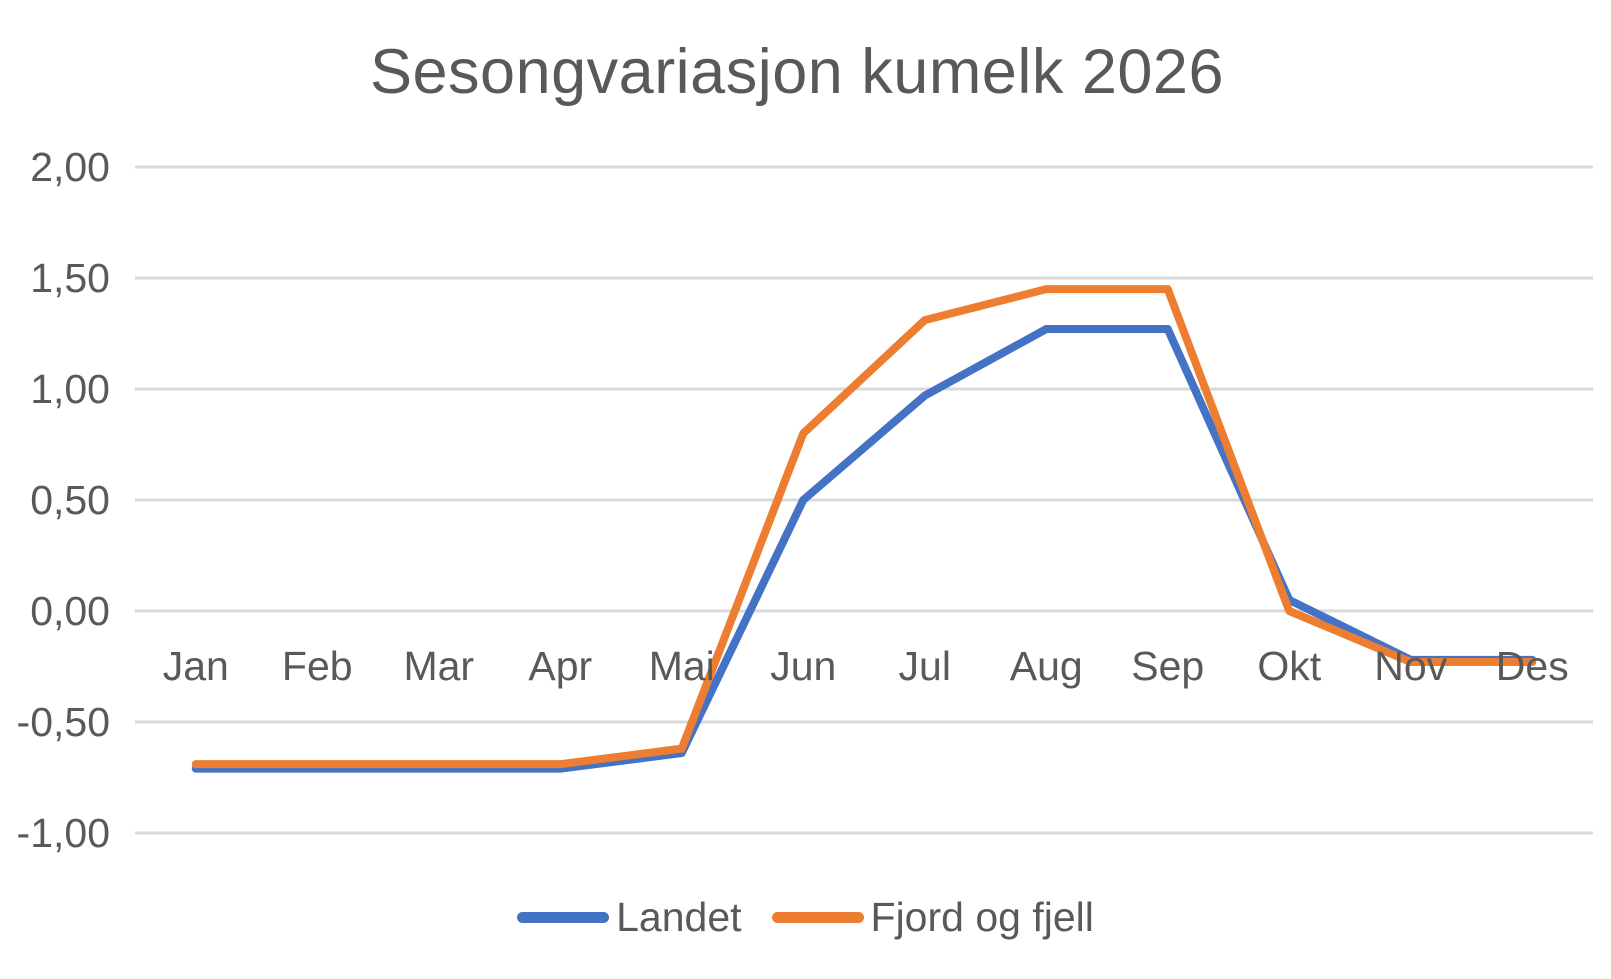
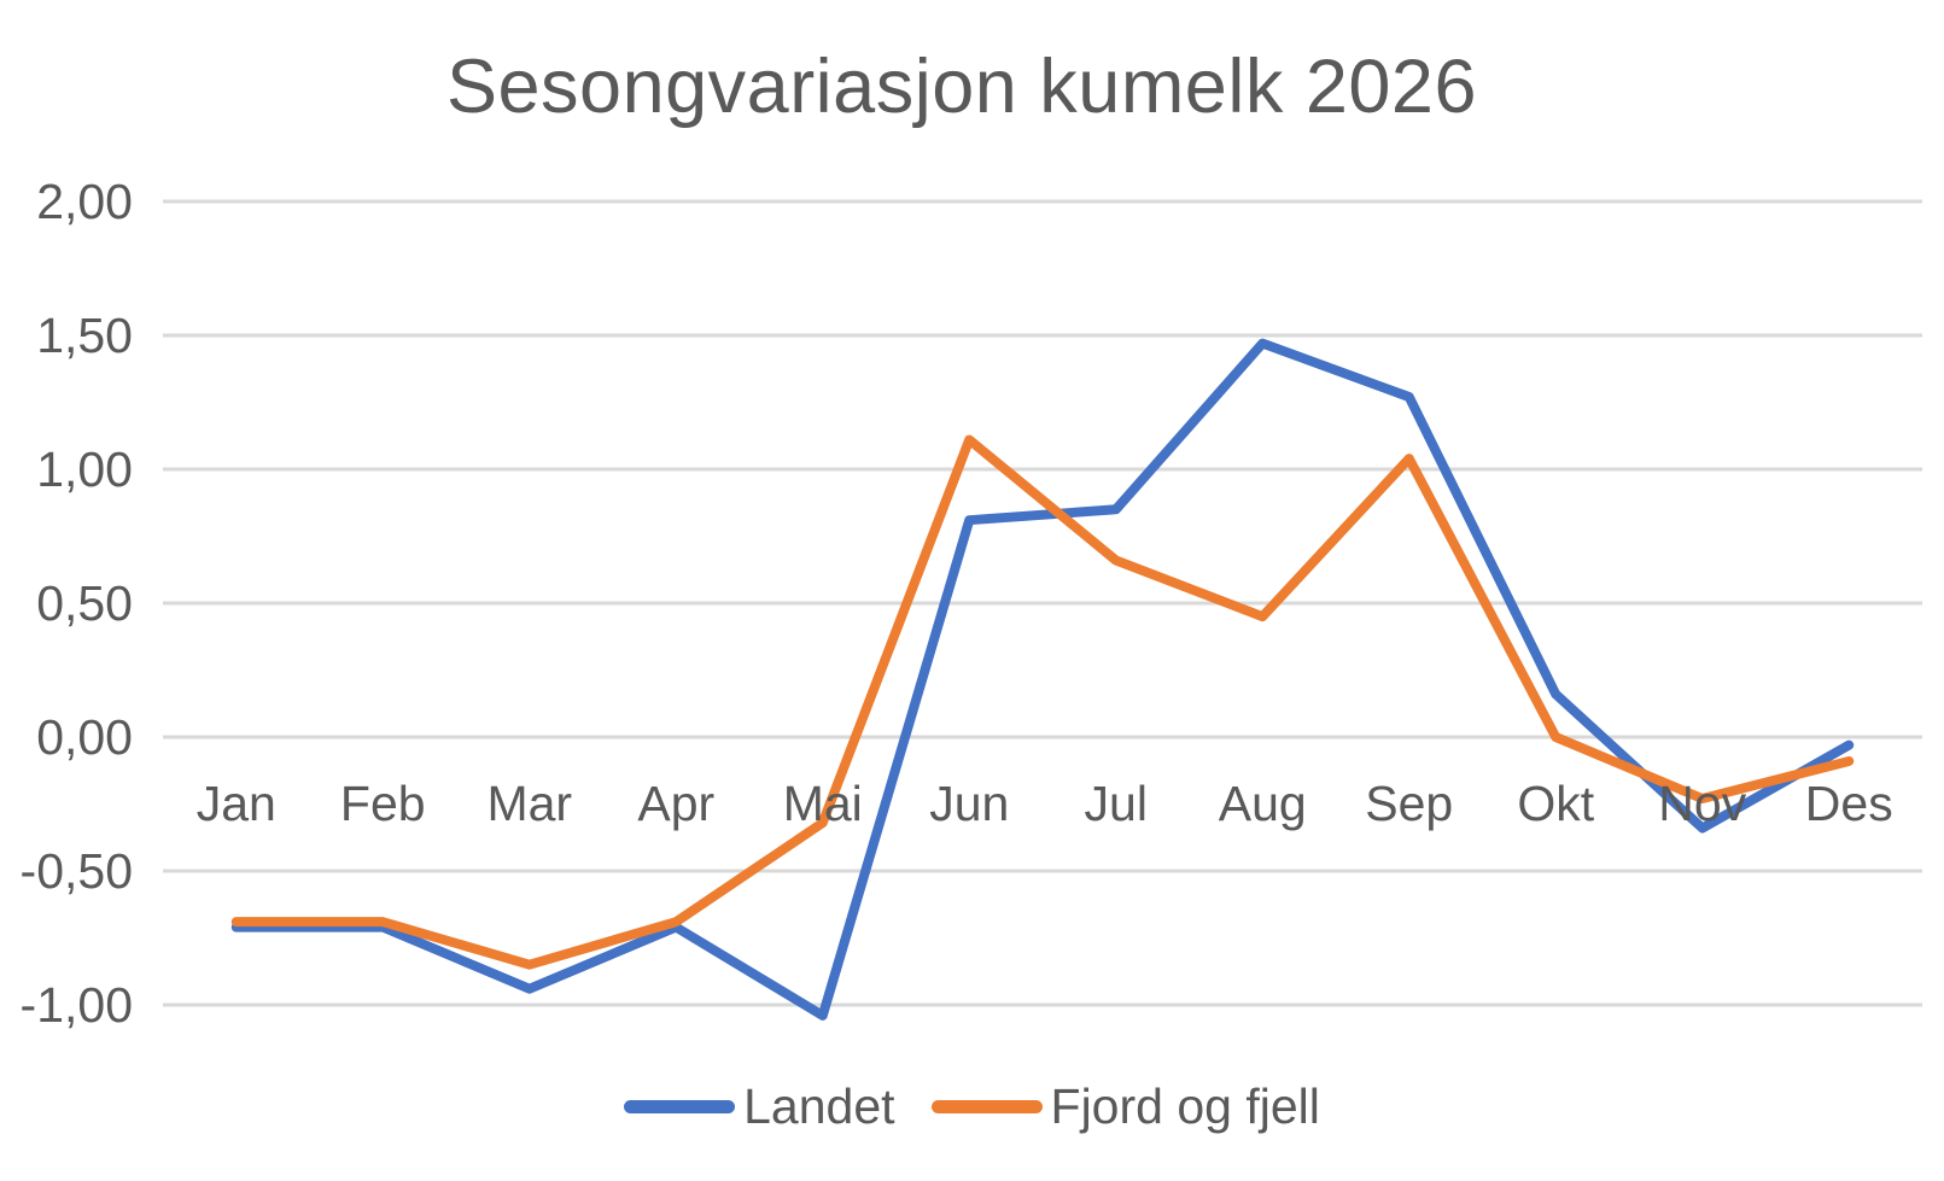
Landet/Mar: -0,71 -> -0,94
Fjord og fjell/Mar: -0,69 -> -0,85
Landet/Mai: -0,64 -> -1,04
Fjord og fjell/Mai: -0,62 -> -0,32
Landet/Jun: 0,50 -> 0,81
Fjord og fjell/Jun: 0,80 -> 1,11
Landet/Jul: 0,97 -> 0,85
Fjord og fjell/Jul: 1,31 -> 0,66
Landet/Aug: 1,27 -> 1,47
Fjord og fjell/Aug: 1,45 -> 0,45
Fjord og fjell/Sep: 1,45 -> 1,04
Landet/Okt: 0,05 -> 0,16
Landet/Nov: -0,22 -> -0,34
Landet/Des: -0,22 -> -0,03
Fjord og fjell/Des: -0,23 -> -0,09
